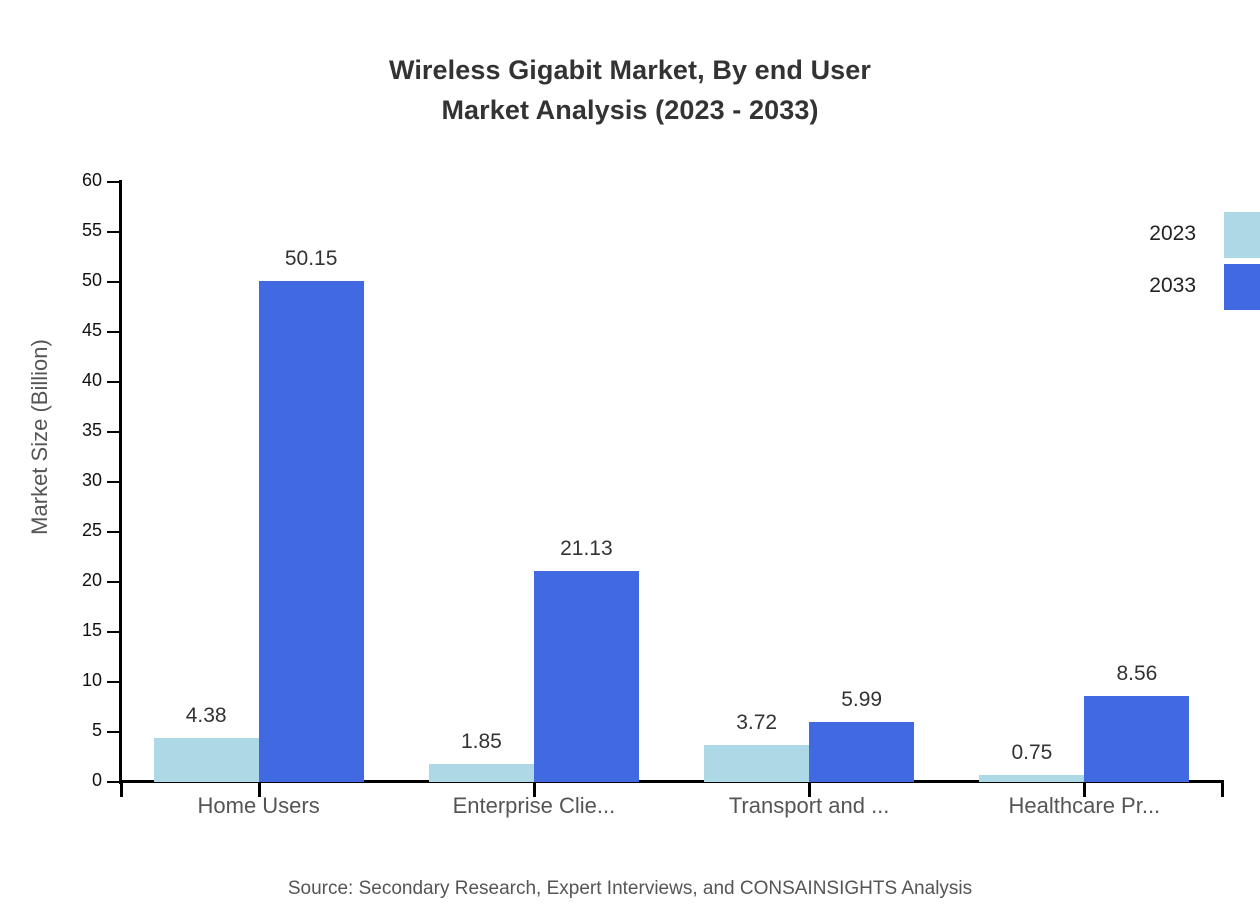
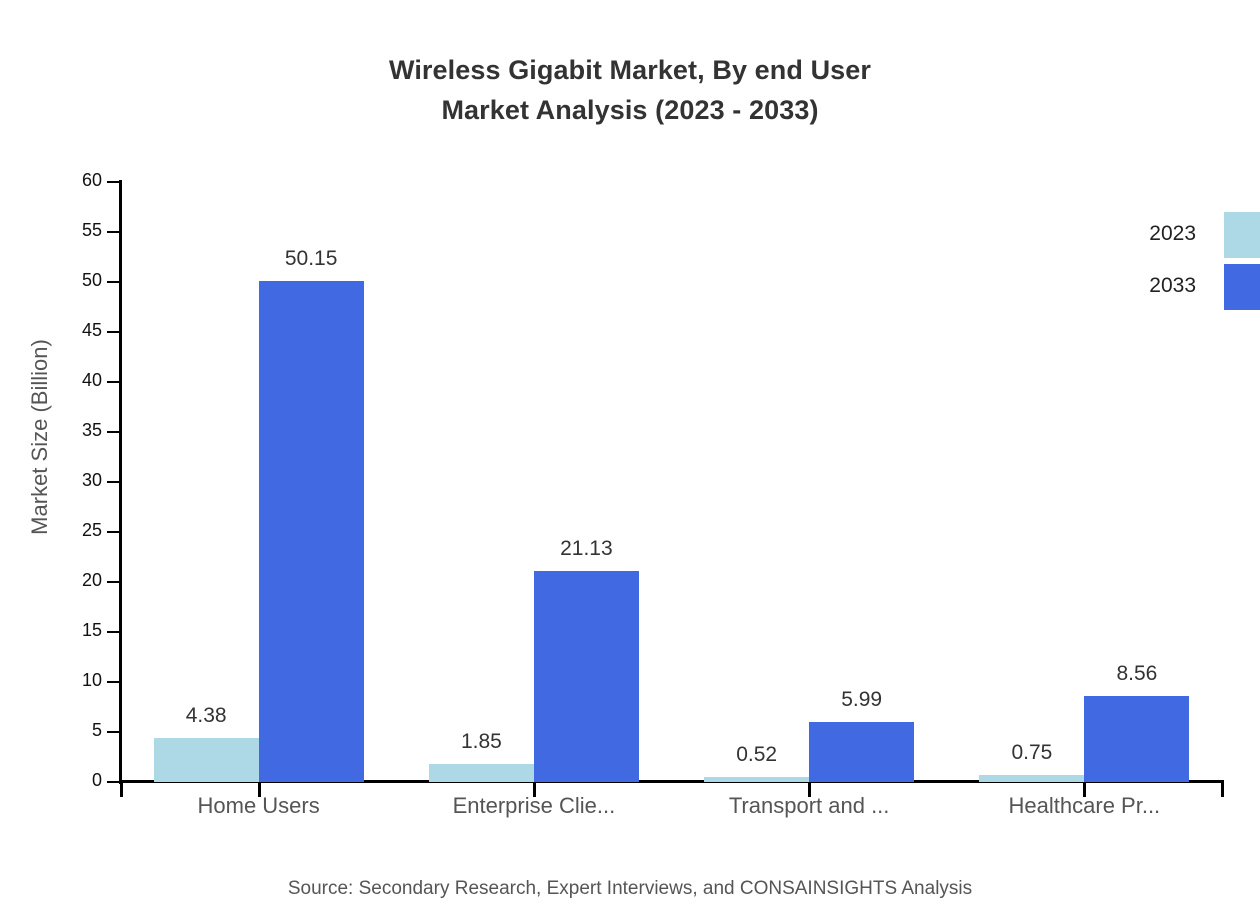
2023/Transport and ...: 3.72 -> 0.52
